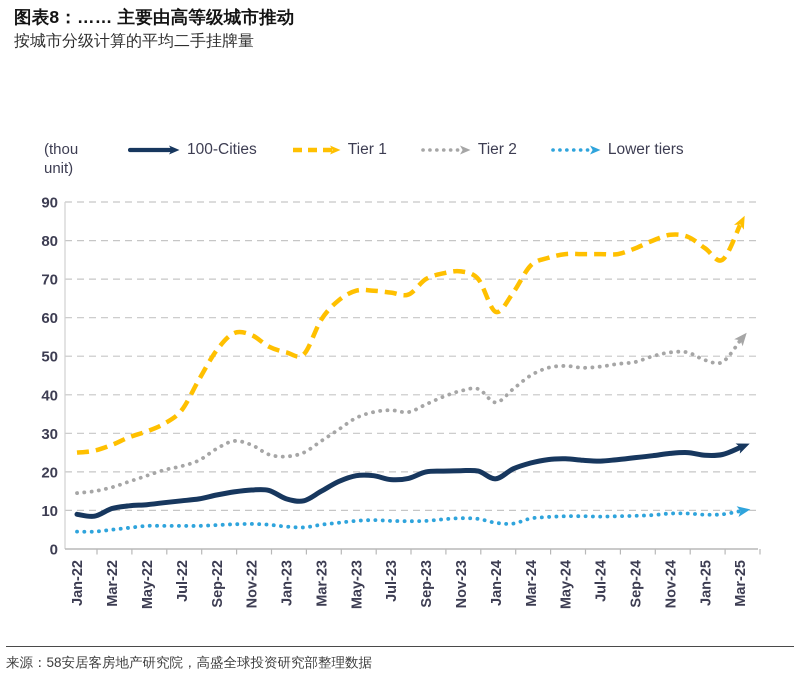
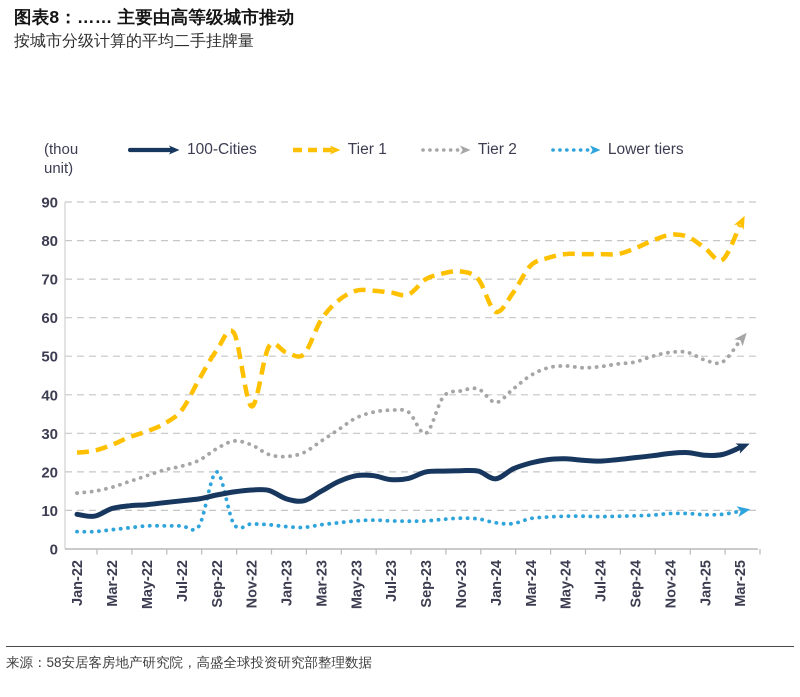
Lower tiers/Sep-22: 6 -> 20
Tier 1/Nov-22: 56 -> 37
Tier 2/Sep-23: 38 -> 30
